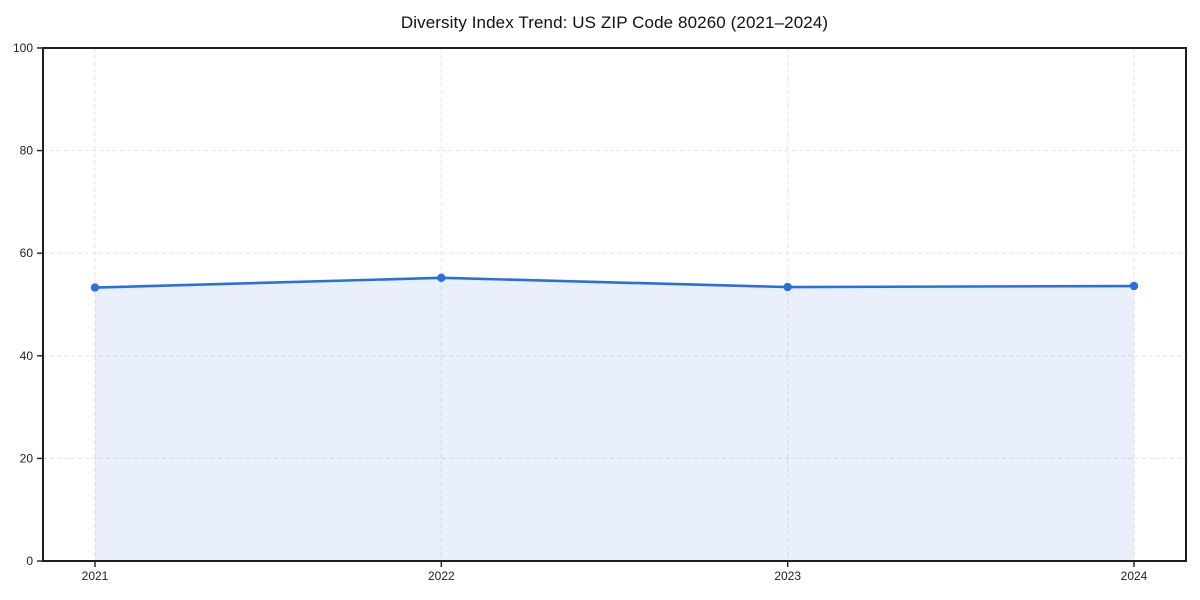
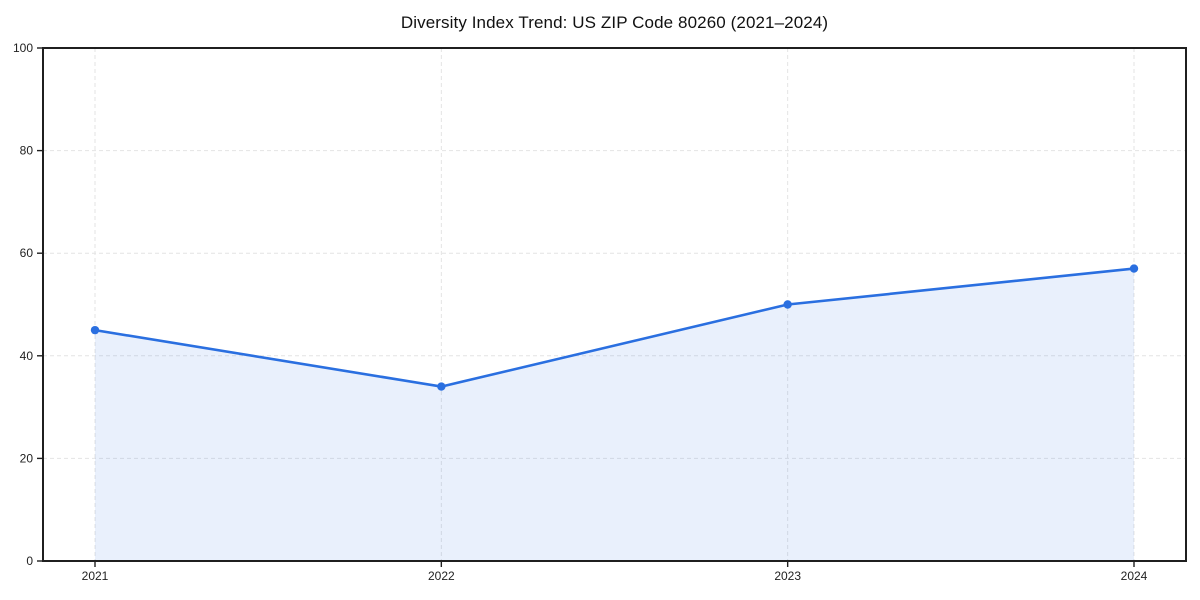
2021: 53 -> 45
2022: 55 -> 34
2023: 53 -> 50
2024: 54 -> 57
